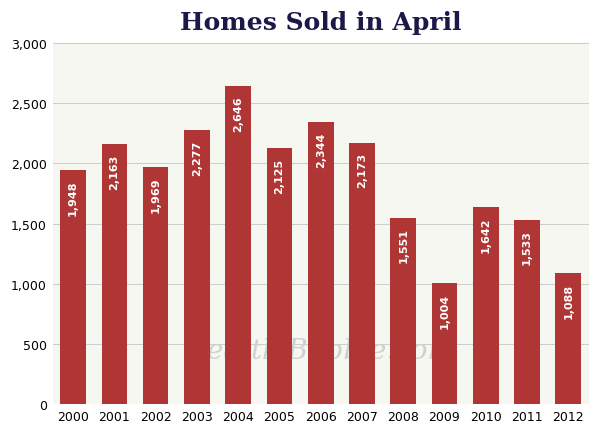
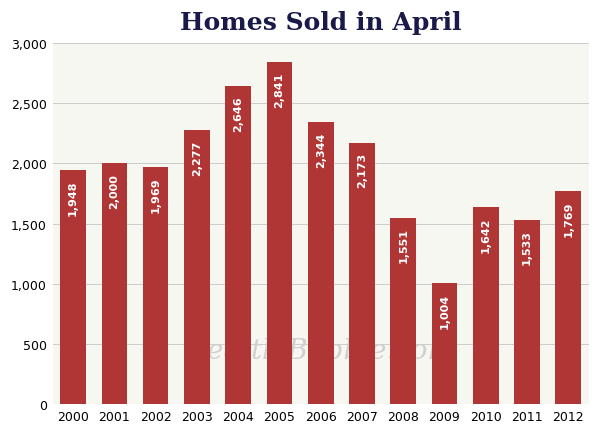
2001: 2,163 -> 2,000
2005: 2,125 -> 2,841
2012: 1,088 -> 1,769
